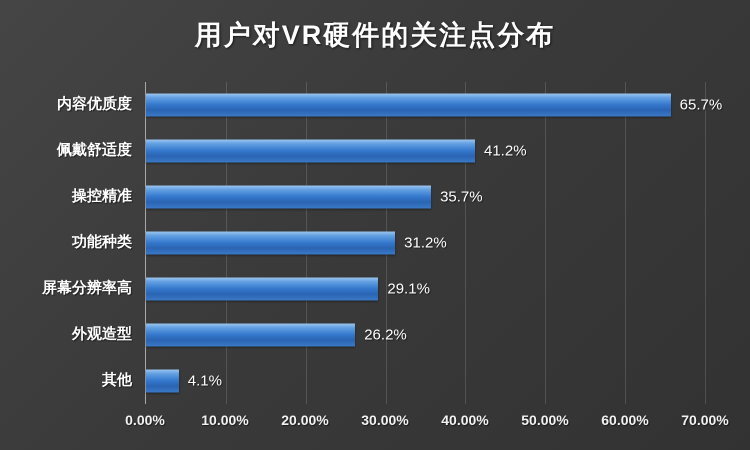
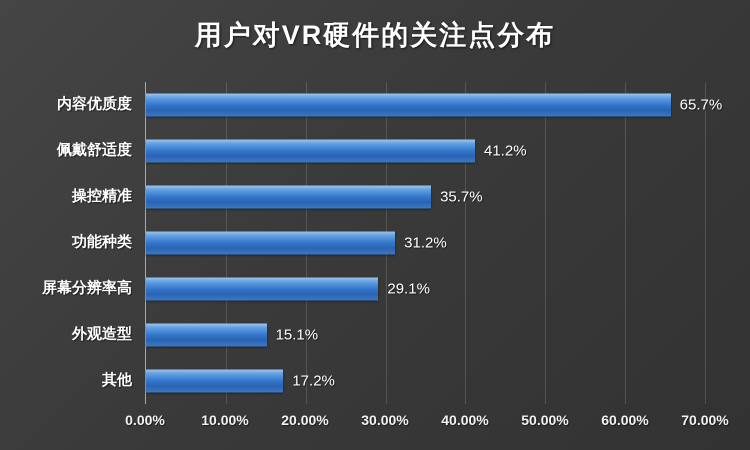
外观造型: 26.2% -> 15.1%
其他: 4.1% -> 17.2%
